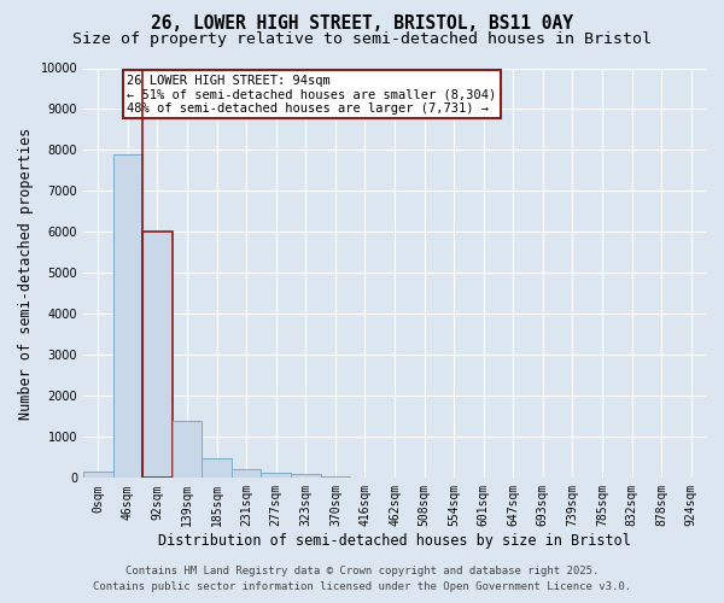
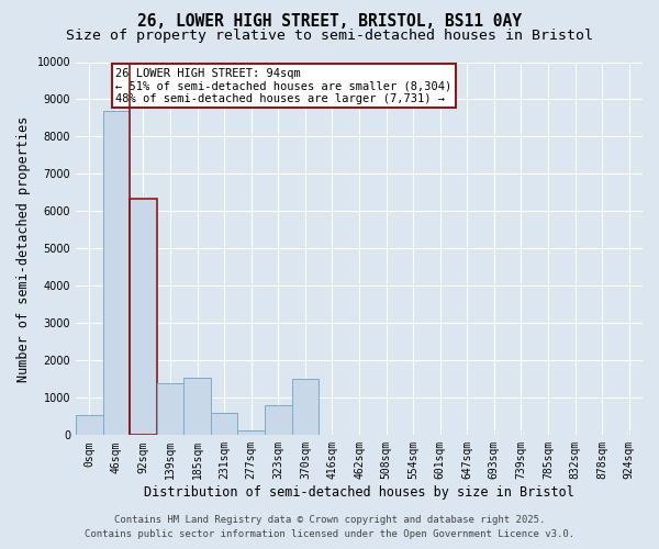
0sqm: 150 -> 550
46sqm: 7900 -> 8700
92sqm: 6000 -> 6350
185sqm: 480 -> 1550
231sqm: 230 -> 600
323sqm: 90 -> 800
370sqm: 50 -> 1500
